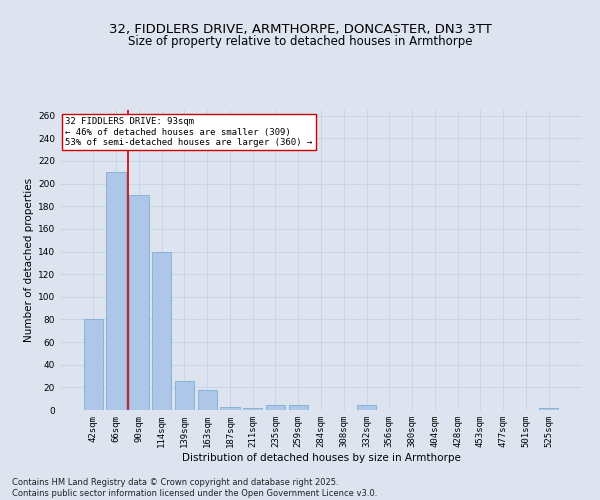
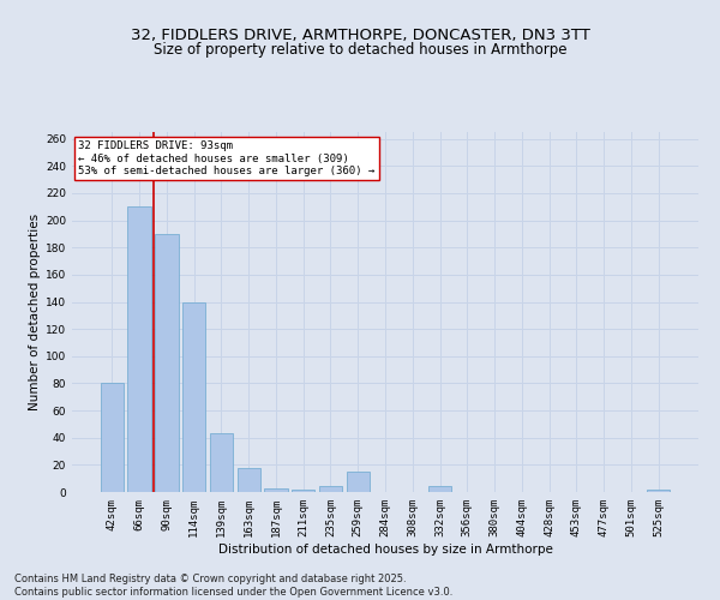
139sqm: 26 -> 43
259sqm: 4 -> 15
